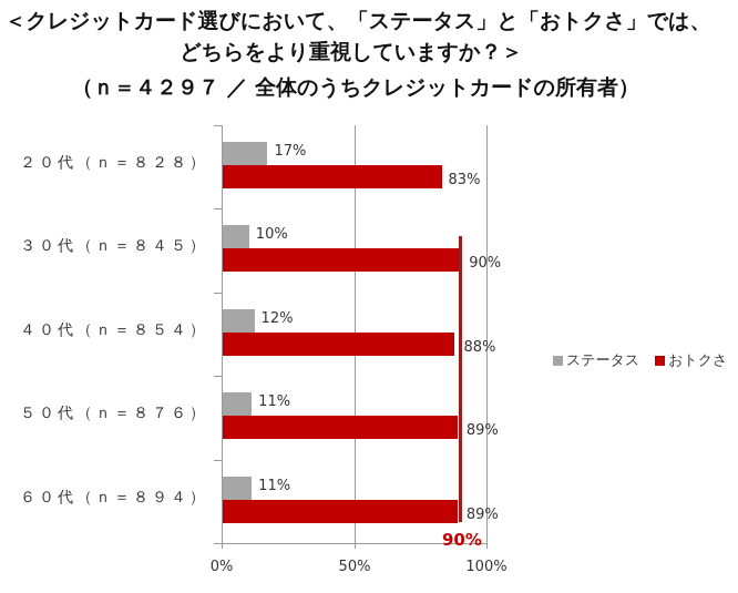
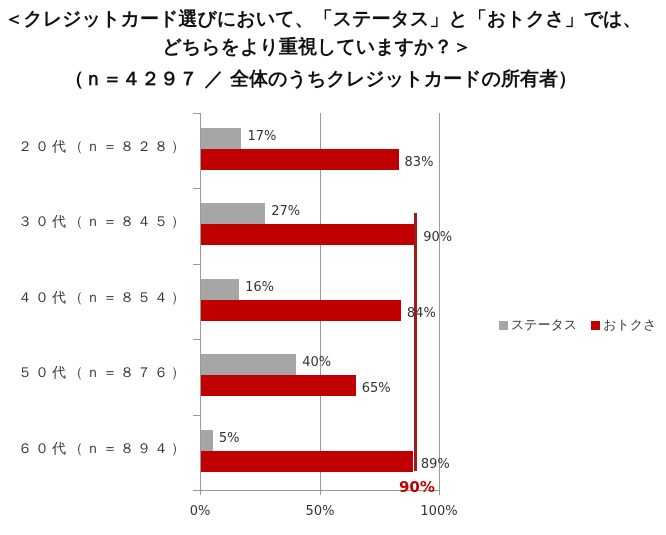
ステータス/３０代（ｎ＝８４５）: 10% -> 27%
ステータス/４０代（ｎ＝８５４）: 12% -> 16%
おトクさ/４０代（ｎ＝８５４）: 88% -> 84%
ステータス/５０代（ｎ＝８７６）: 11% -> 40%
おトクさ/５０代（ｎ＝８７６）: 89% -> 65%
ステータス/６０代（ｎ＝８９４）: 11% -> 5%
